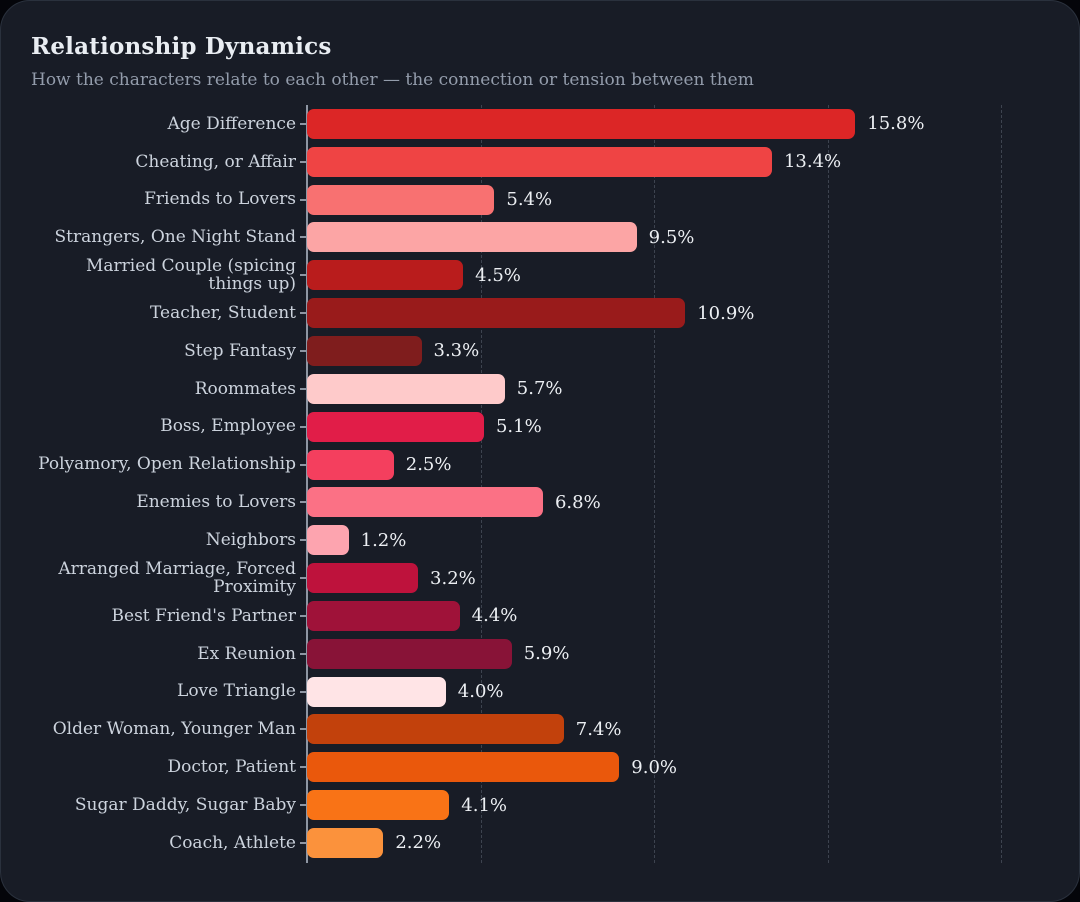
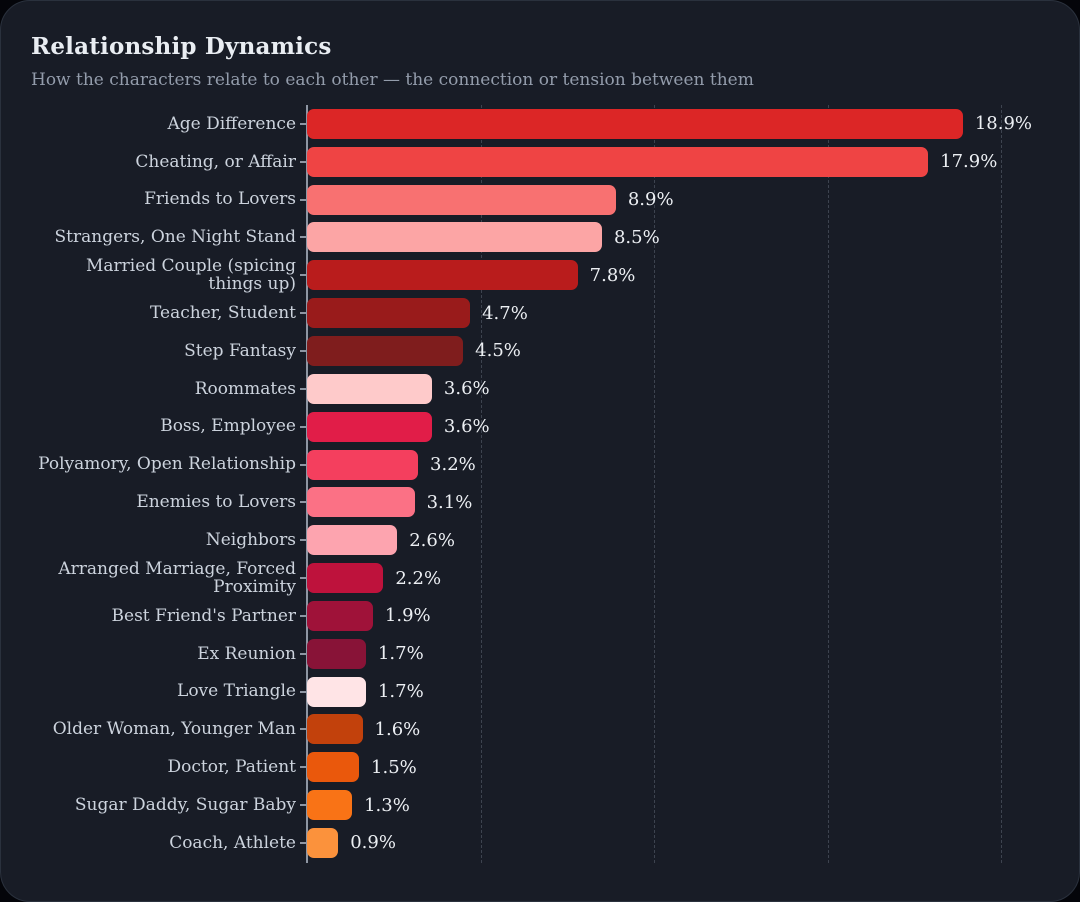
Age Difference: 15.8% -> 18.9%
Cheating, or Affair: 13.4% -> 17.9%
Friends to Lovers: 5.4% -> 8.9%
Strangers, One Night Stand: 9.5% -> 8.5%
Married Couple (spicing things up): 4.5% -> 7.8%
Teacher, Student: 10.9% -> 4.7%
Step Fantasy: 3.3% -> 4.5%
Roommates: 5.7% -> 3.6%
Boss, Employee: 5.1% -> 3.6%
Polyamory, Open Relationship: 2.5% -> 3.2%
Enemies to Lovers: 6.8% -> 3.1%
Neighbors: 1.2% -> 2.6%
Arranged Marriage, Forced Proximity: 3.2% -> 2.2%
Best Friend's Partner: 4.4% -> 1.9%
Ex Reunion: 5.9% -> 1.7%
Love Triangle: 4.0% -> 1.7%
Older Woman, Younger Man: 7.4% -> 1.6%
Doctor, Patient: 9.0% -> 1.5%
Sugar Daddy, Sugar Baby: 4.1% -> 1.3%
Coach, Athlete: 2.2% -> 0.9%
